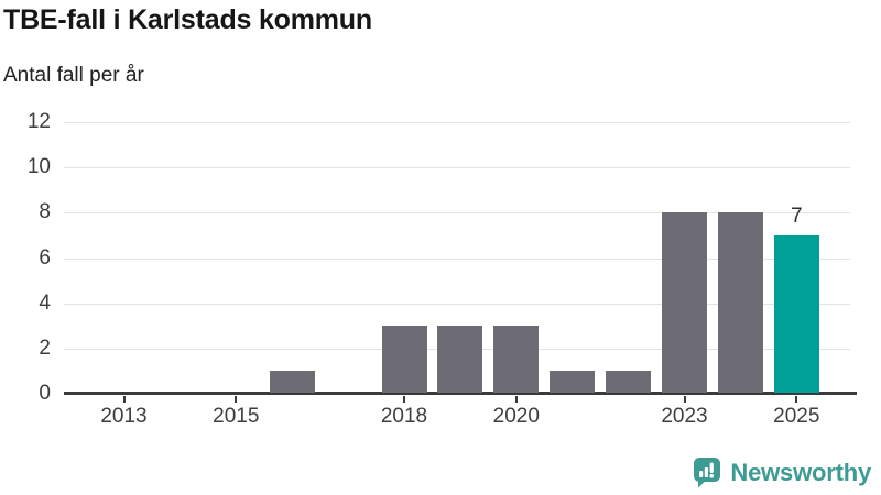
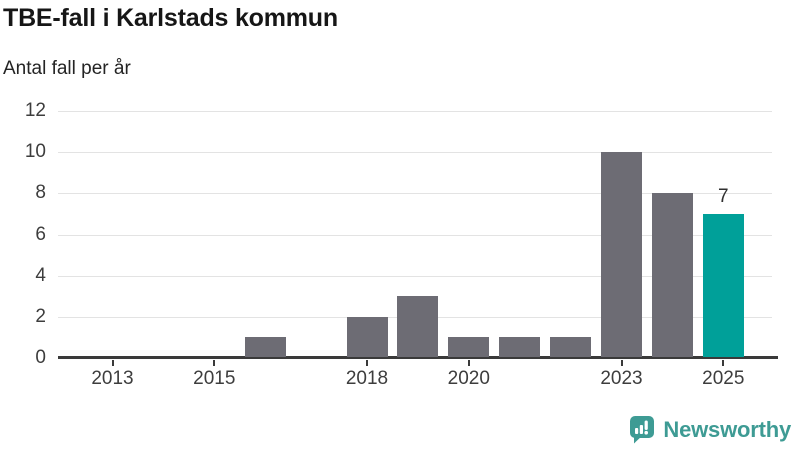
2018: 3 -> 2
2020: 3 -> 1
2023: 8 -> 10
